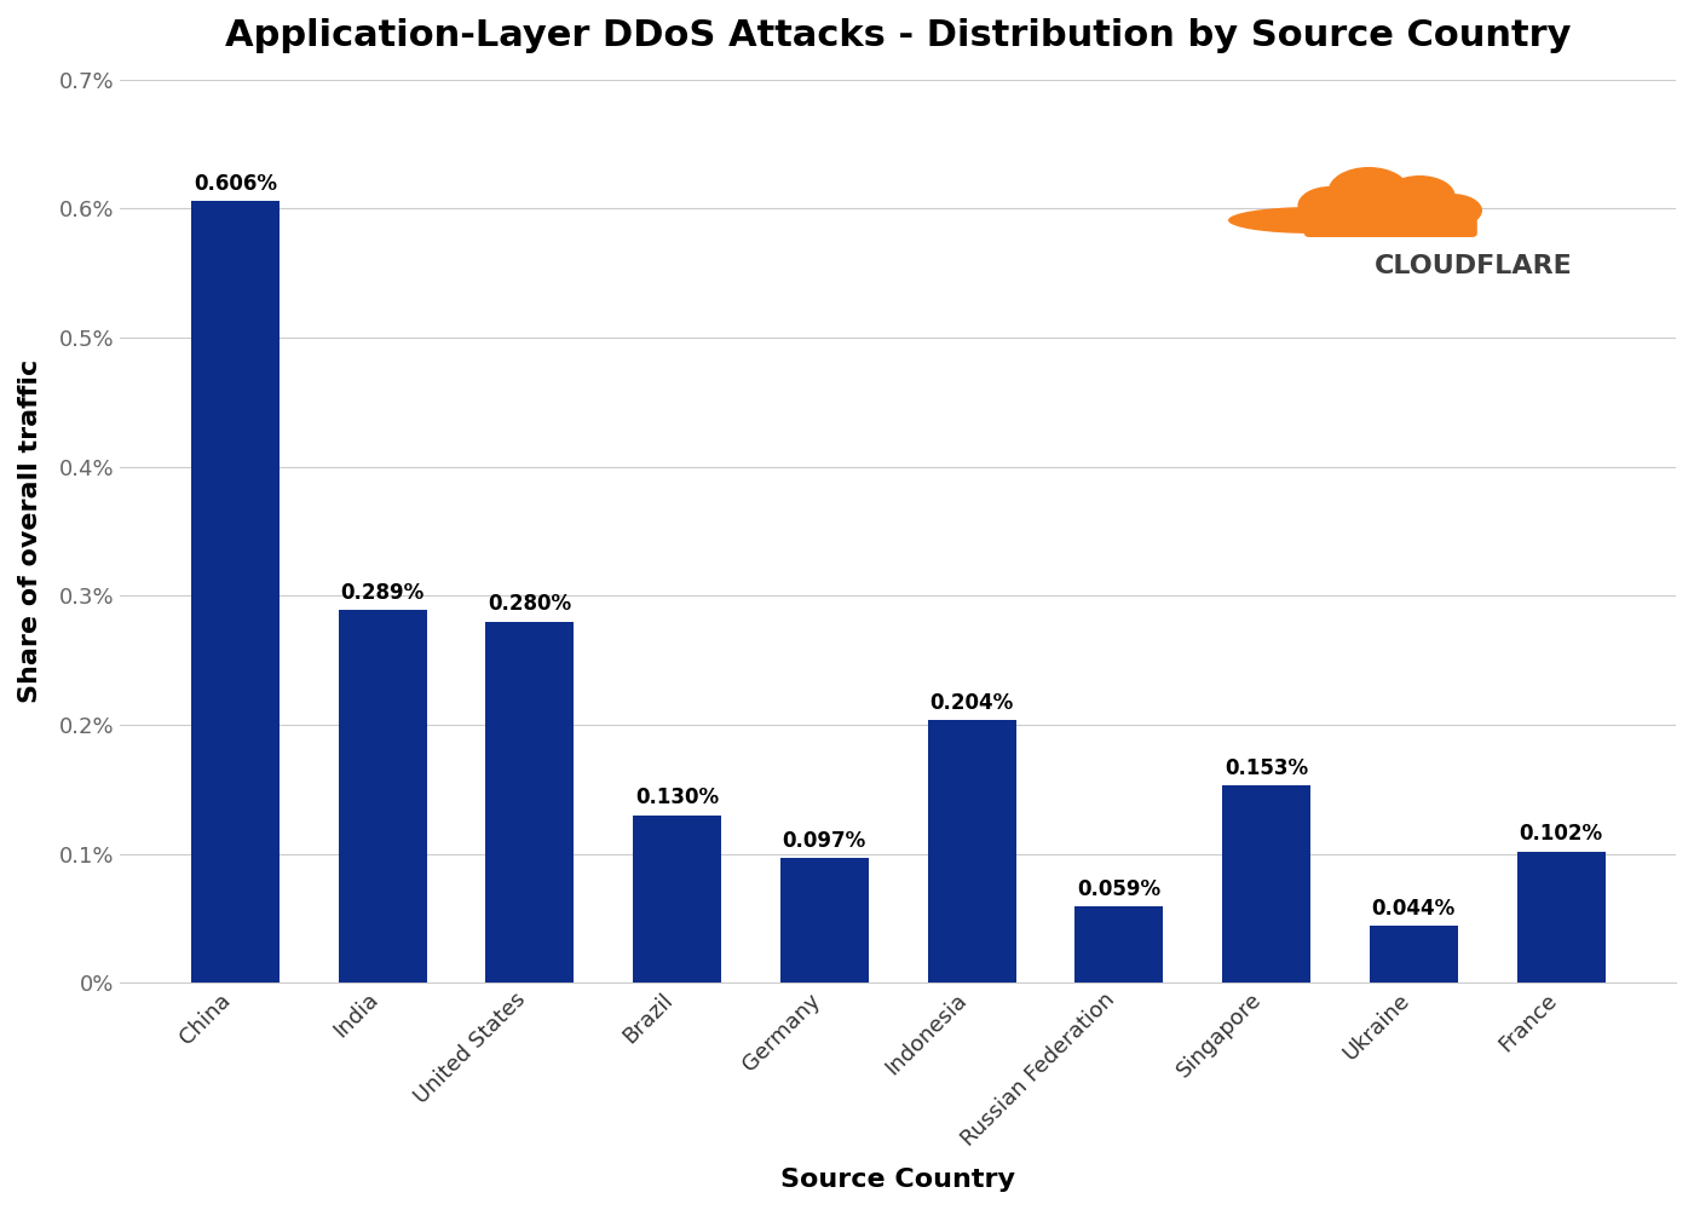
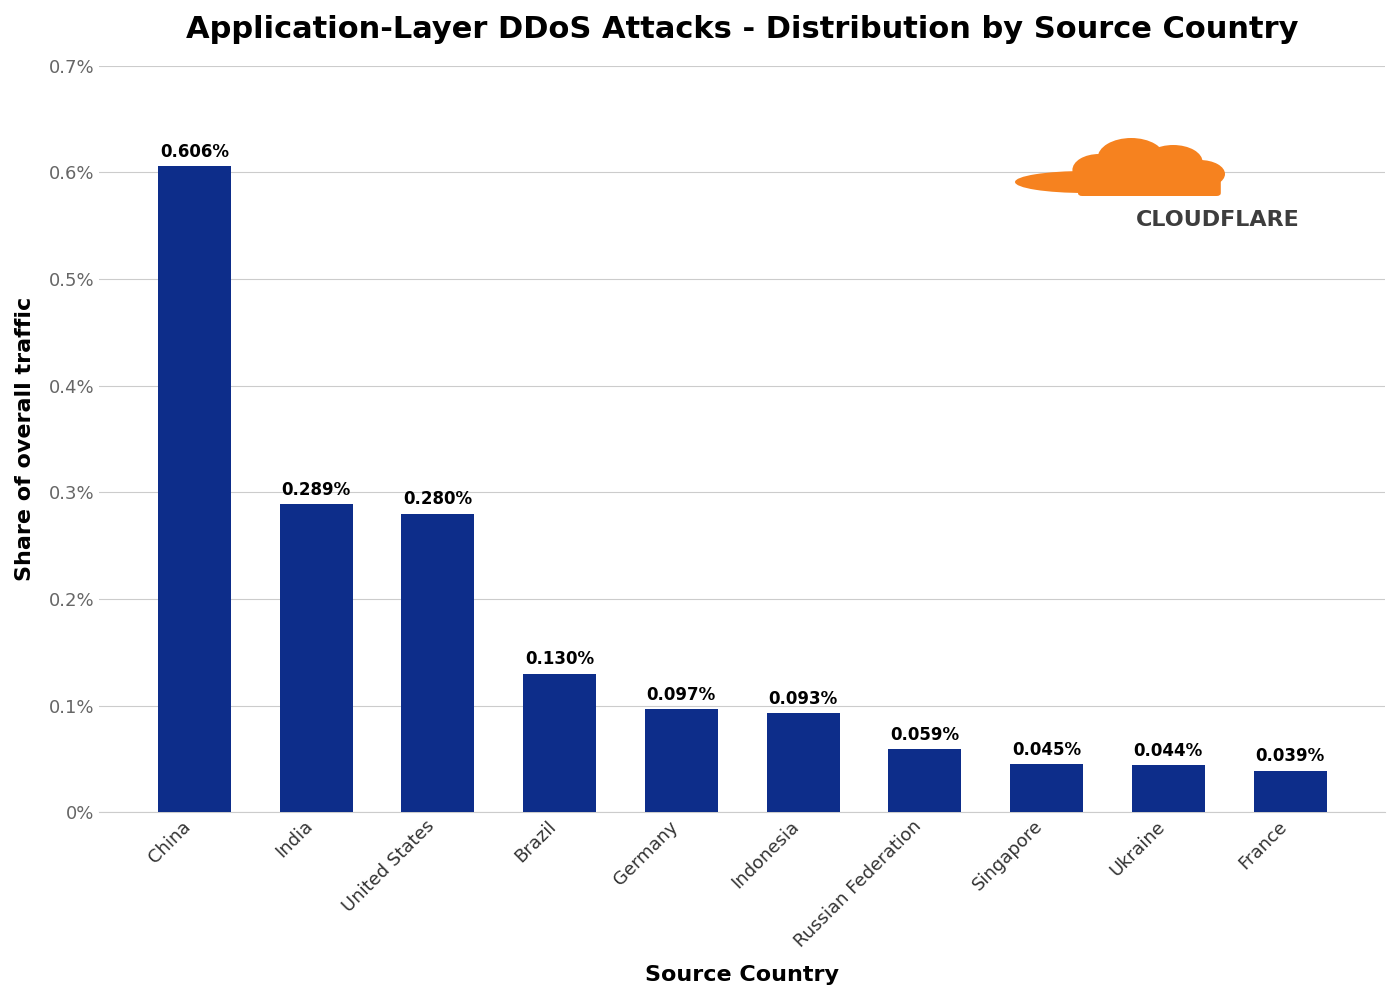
Indonesia: 0.204% -> 0.093%
Singapore: 0.153% -> 0.045%
France: 0.102% -> 0.039%
